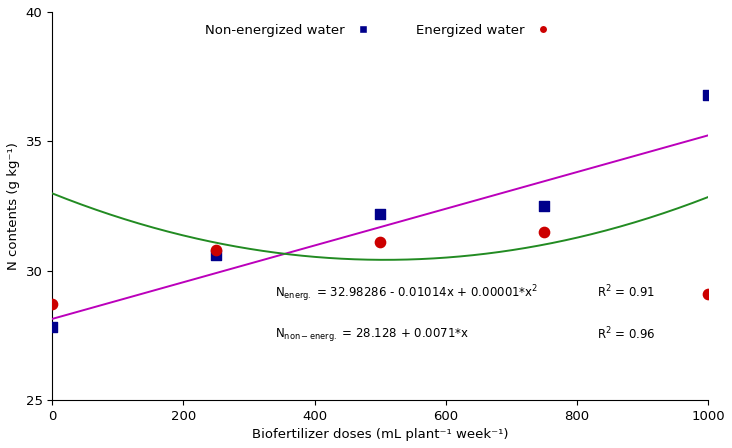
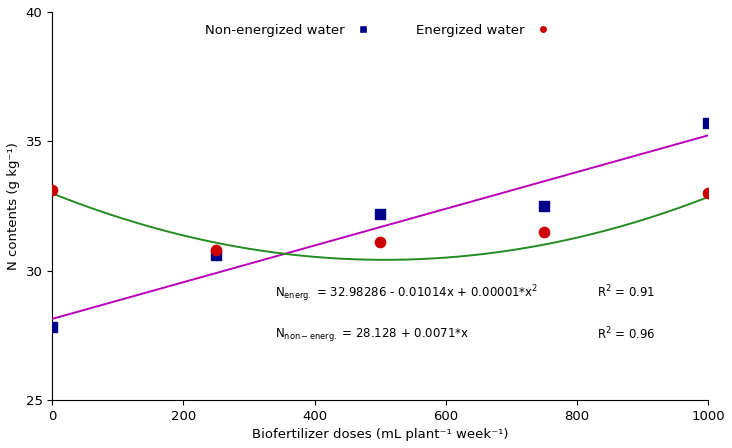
Energized water/0: 28.7 -> 33.1
Non-energized water/1000: 36.8 -> 35.7
Energized water/1000: 29.1 -> 33.0
